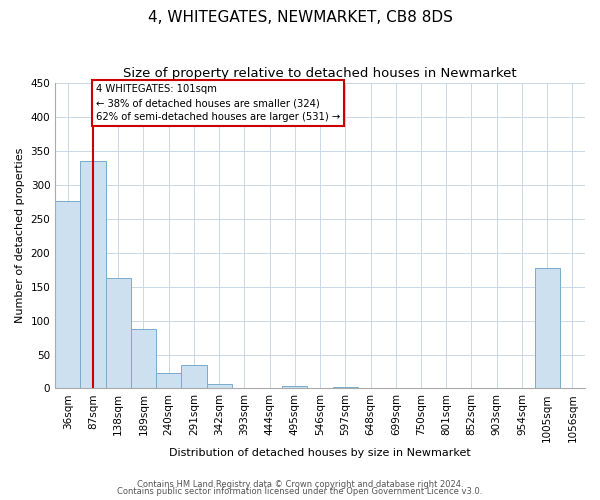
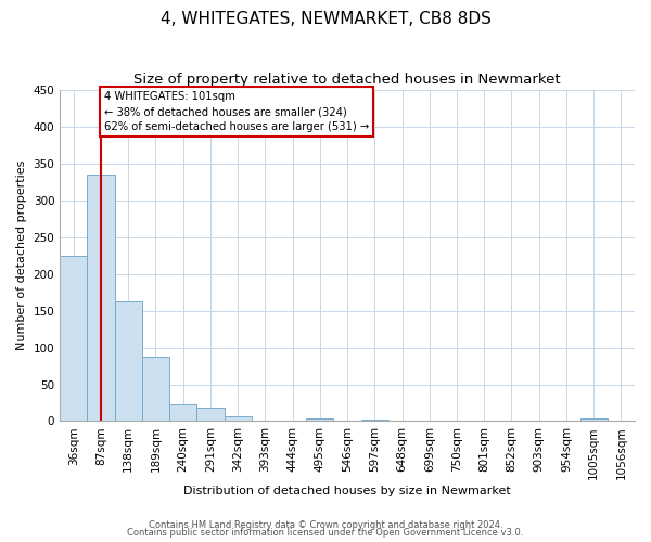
36sqm: 276 -> 225
291sqm: 34 -> 18
1005sqm: 178 -> 3
